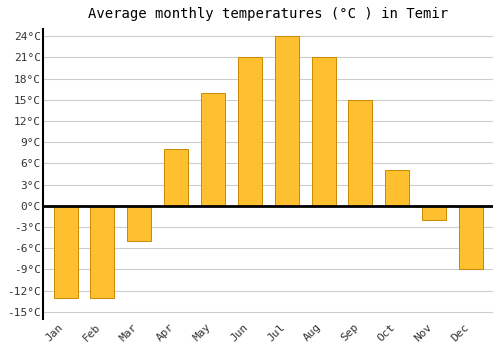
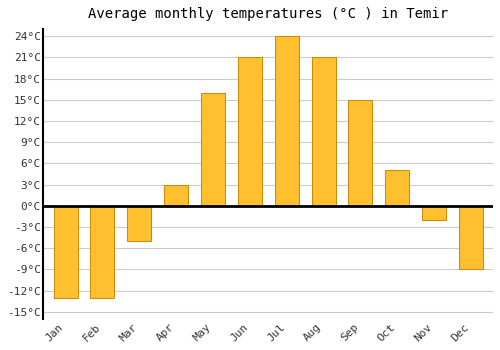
Apr: 8°C -> 3°C
